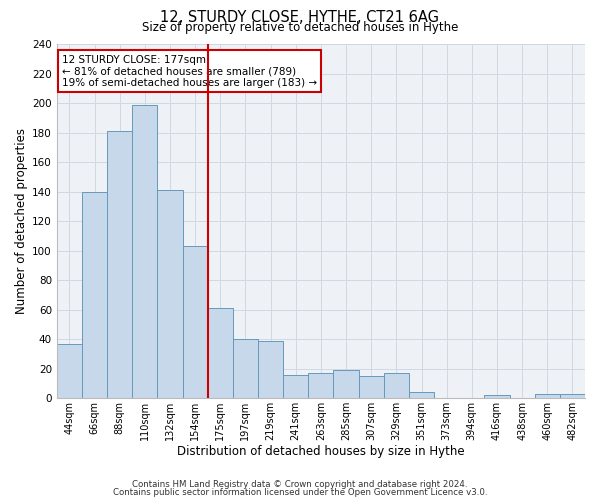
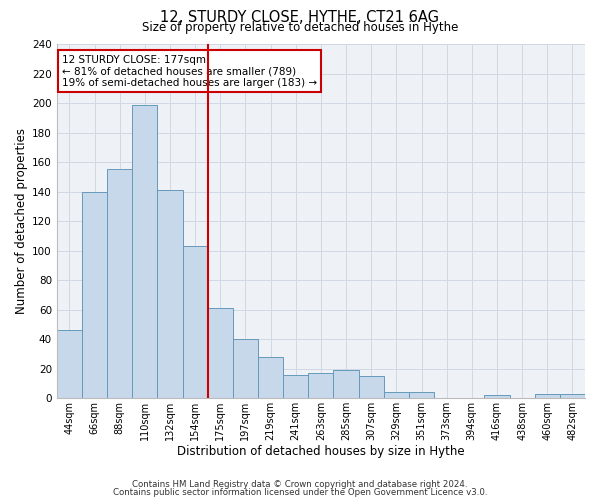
44sqm: 37 -> 46
88sqm: 181 -> 155
219sqm: 39 -> 28
329sqm: 17 -> 4
